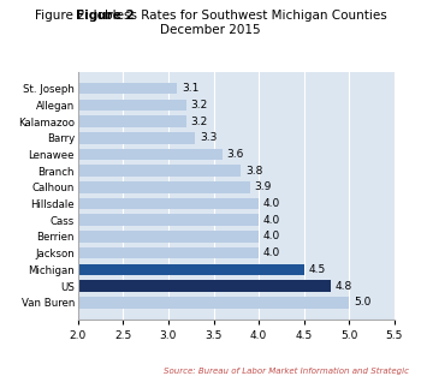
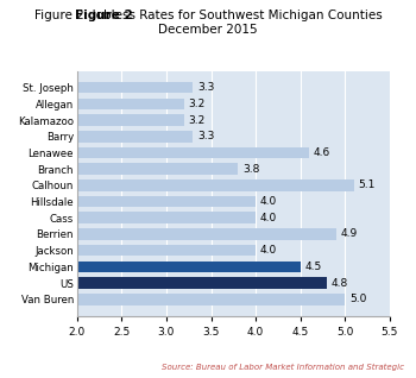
St. Joseph: 3.1 -> 3.3
Lenawee: 3.6 -> 4.6
Calhoun: 3.9 -> 5.1
Berrien: 4.0 -> 4.9
